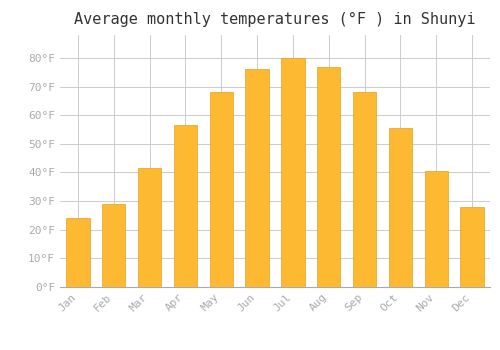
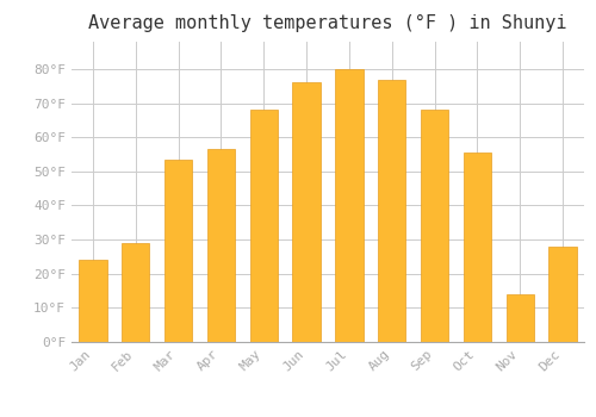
Mar: 41.5°F -> 53.5°F
Nov: 40.5°F -> 14.0°F
